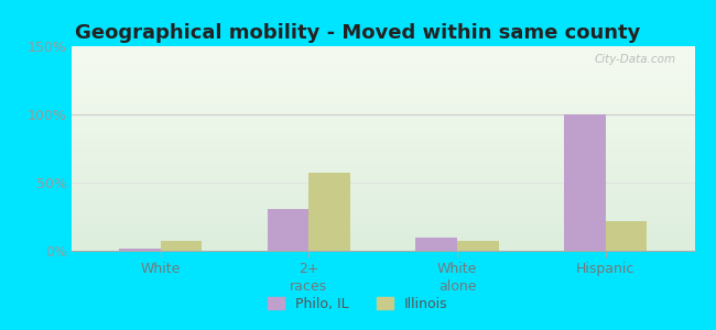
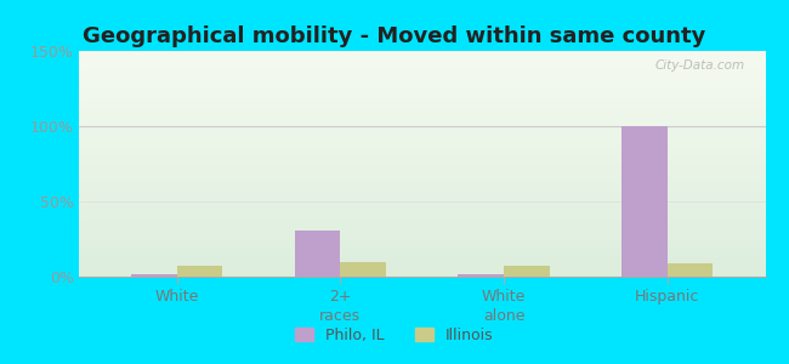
Illinois/2+ races: 57% -> 10%
Philo, IL/White alone: 10% -> 2%
Illinois/Hispanic: 22% -> 9%
